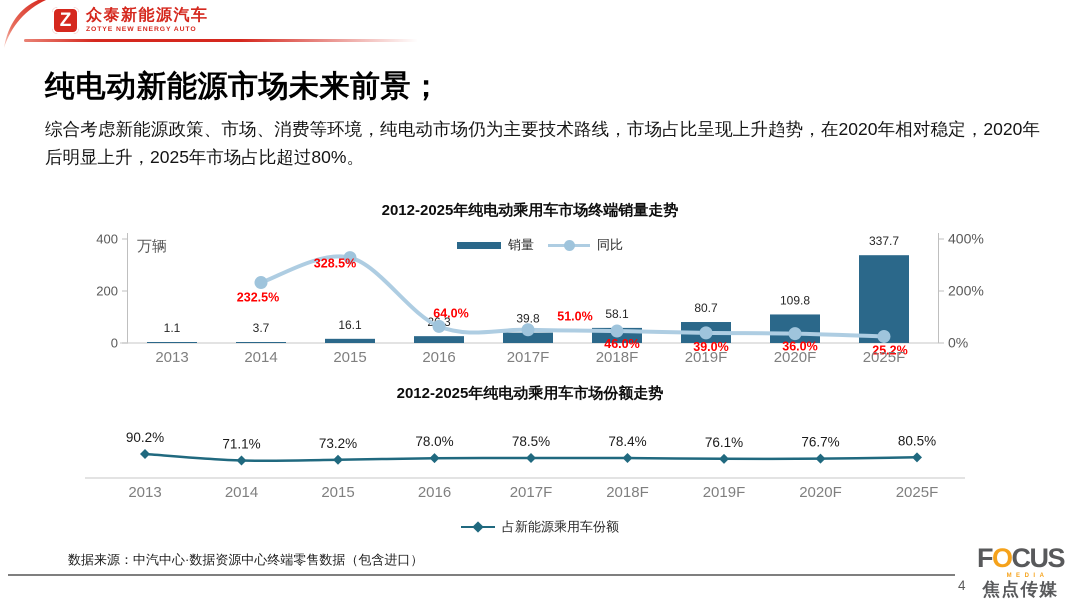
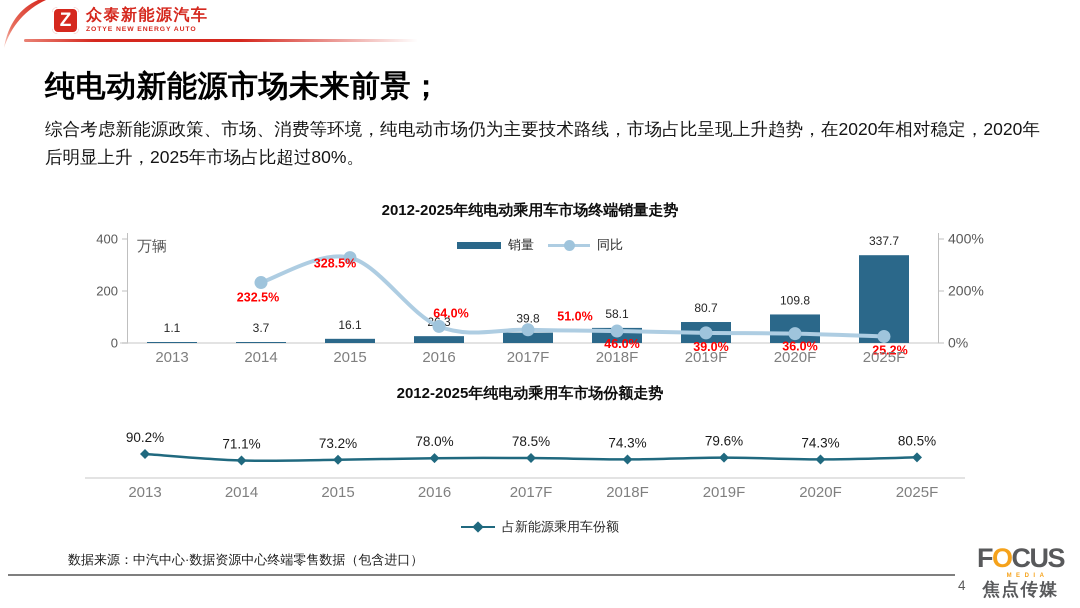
2012-2025年纯电动乘用车市场份额走势/2018F: 78.4% -> 74.3%
2012-2025年纯电动乘用车市场份额走势/2019F: 76.1% -> 79.6%
2012-2025年纯电动乘用车市场份额走势/2020F: 76.7% -> 74.3%
